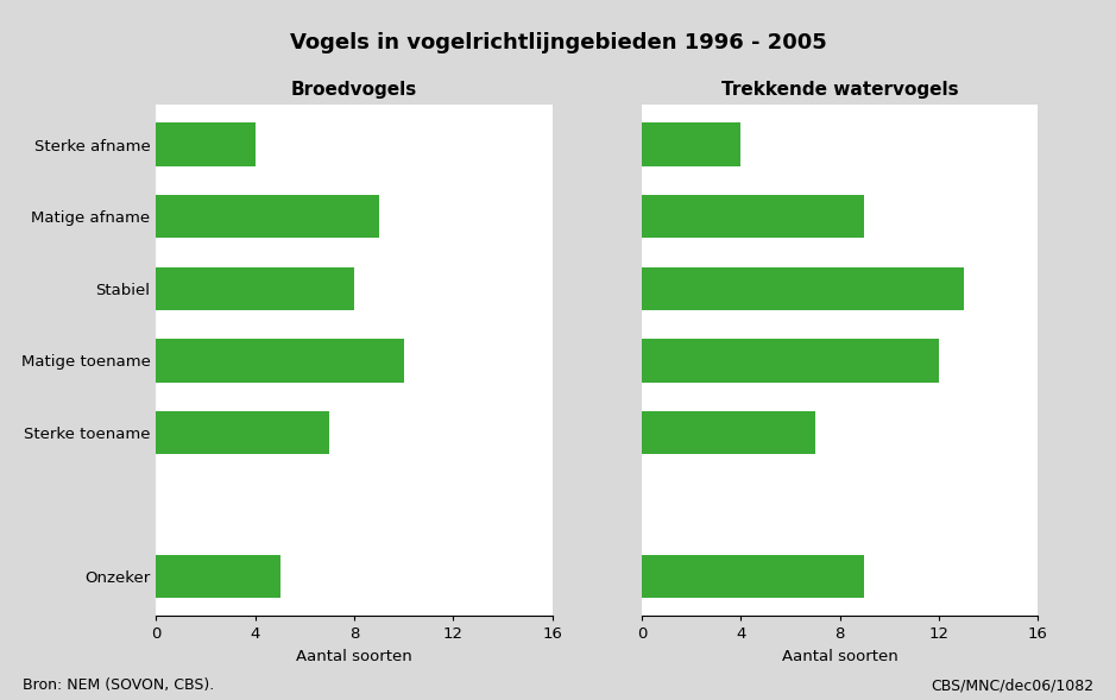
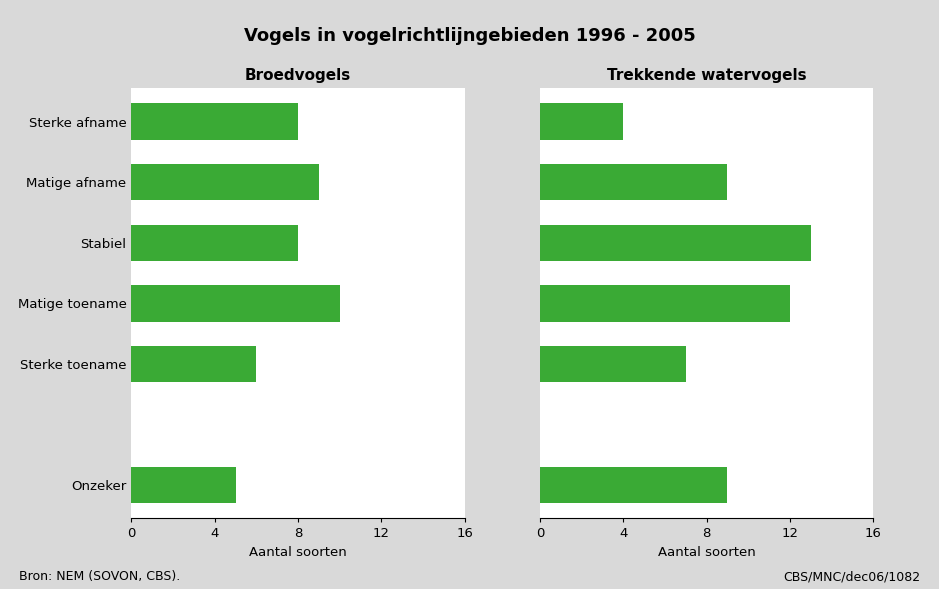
Broedvogels/Sterke afname: 4 -> 8
Broedvogels/Sterke toename: 7 -> 6
